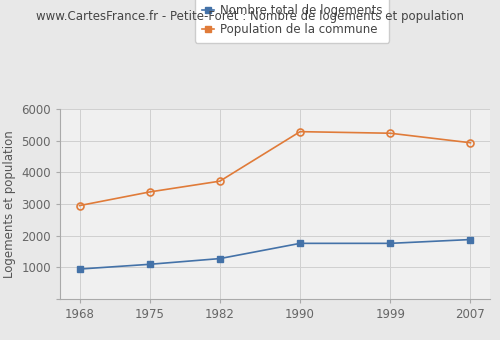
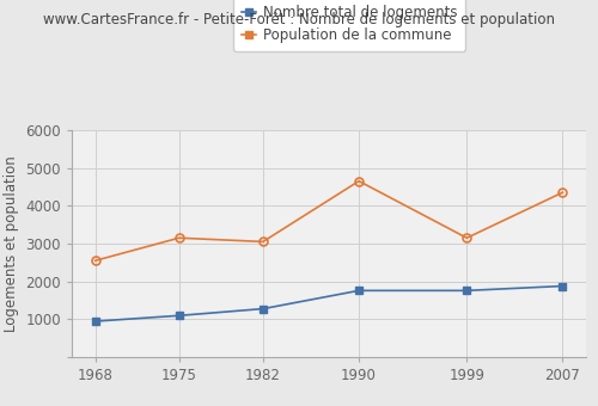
Population de la commune/1968: 2950 -> 2550
Population de la commune/1975: 3380 -> 3150
Population de la commune/1982: 3720 -> 3050
Population de la commune/1990: 5280 -> 4650
Population de la commune/1999: 5230 -> 3150
Population de la commune/2007: 4930 -> 4350
